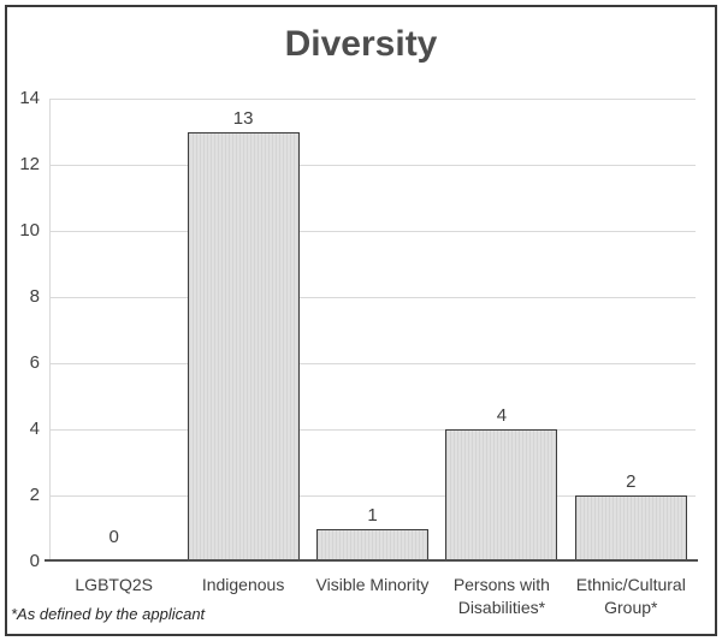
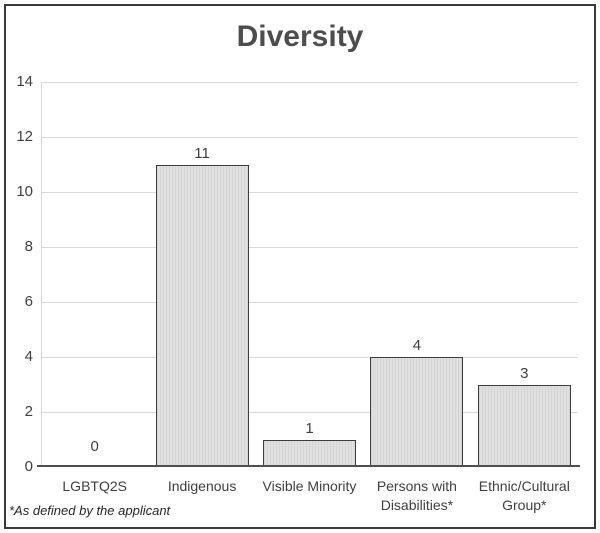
Indigenous: 13 -> 11
Ethnic/Cultural Group*: 2 -> 3
